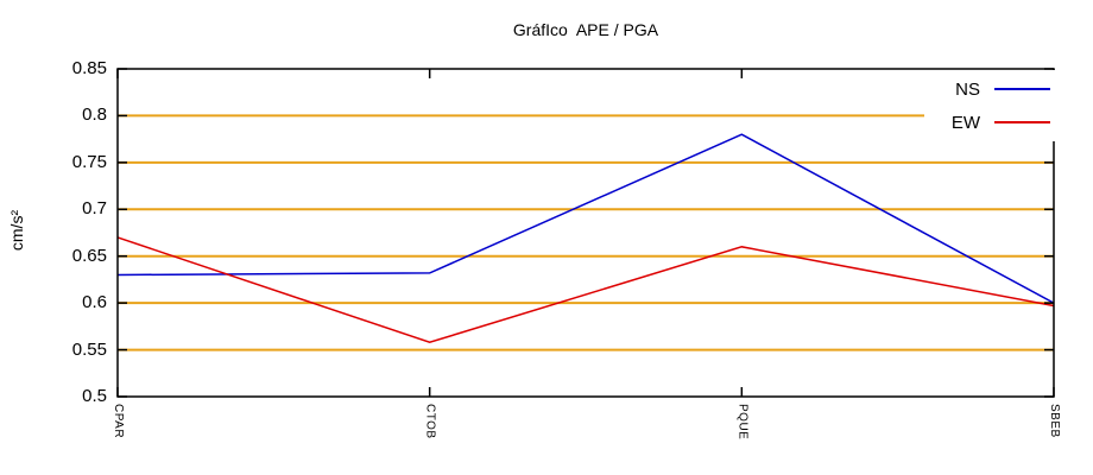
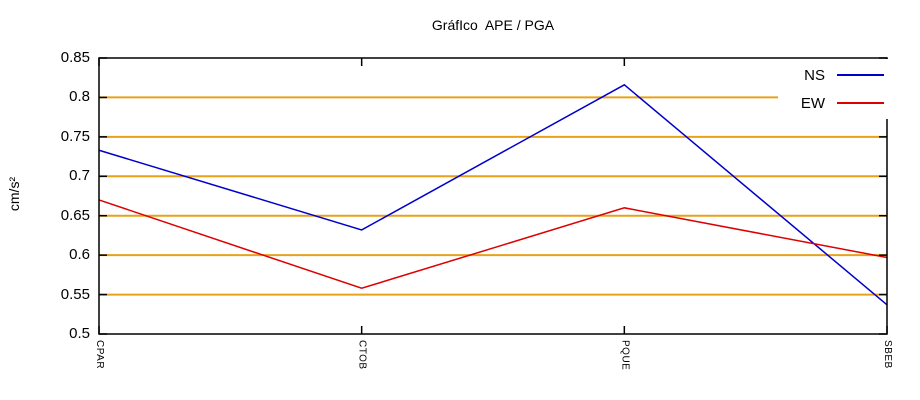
NS/CPAR: 0.63 -> 0.73
NS/PQUE: 0.78 -> 0.82
NS/SBEB: 0.60 -> 0.54
